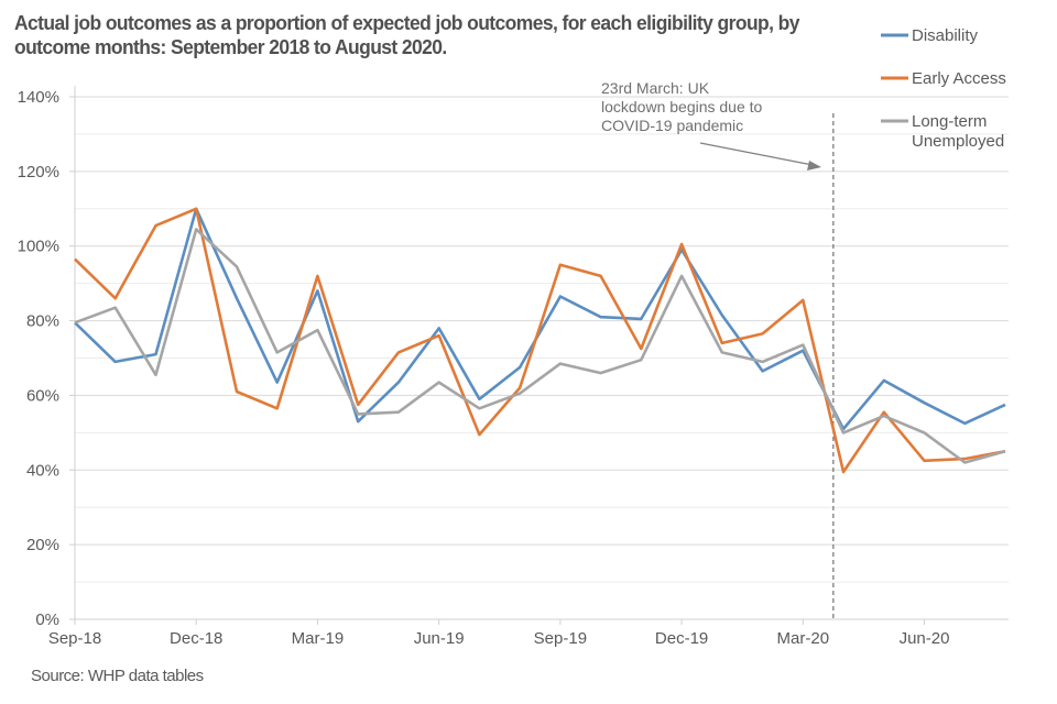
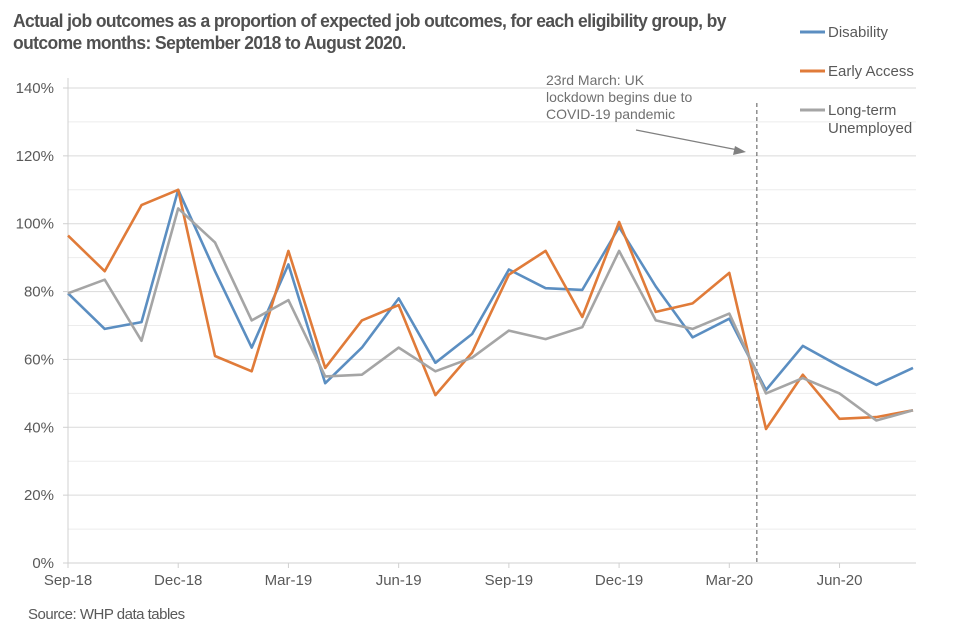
Early Access/Sep-19: 95% -> 85%
